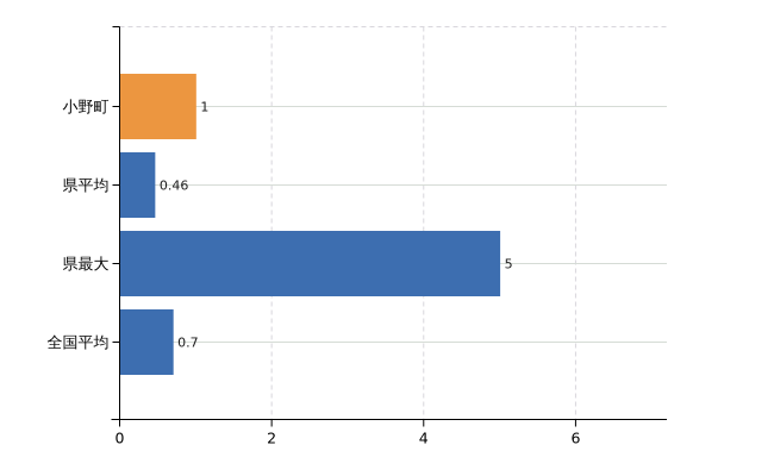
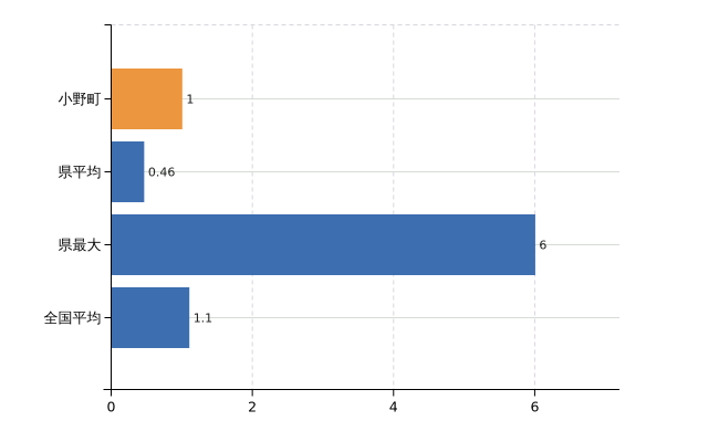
県最大: 5 -> 6
全国平均: 0.7 -> 1.1
